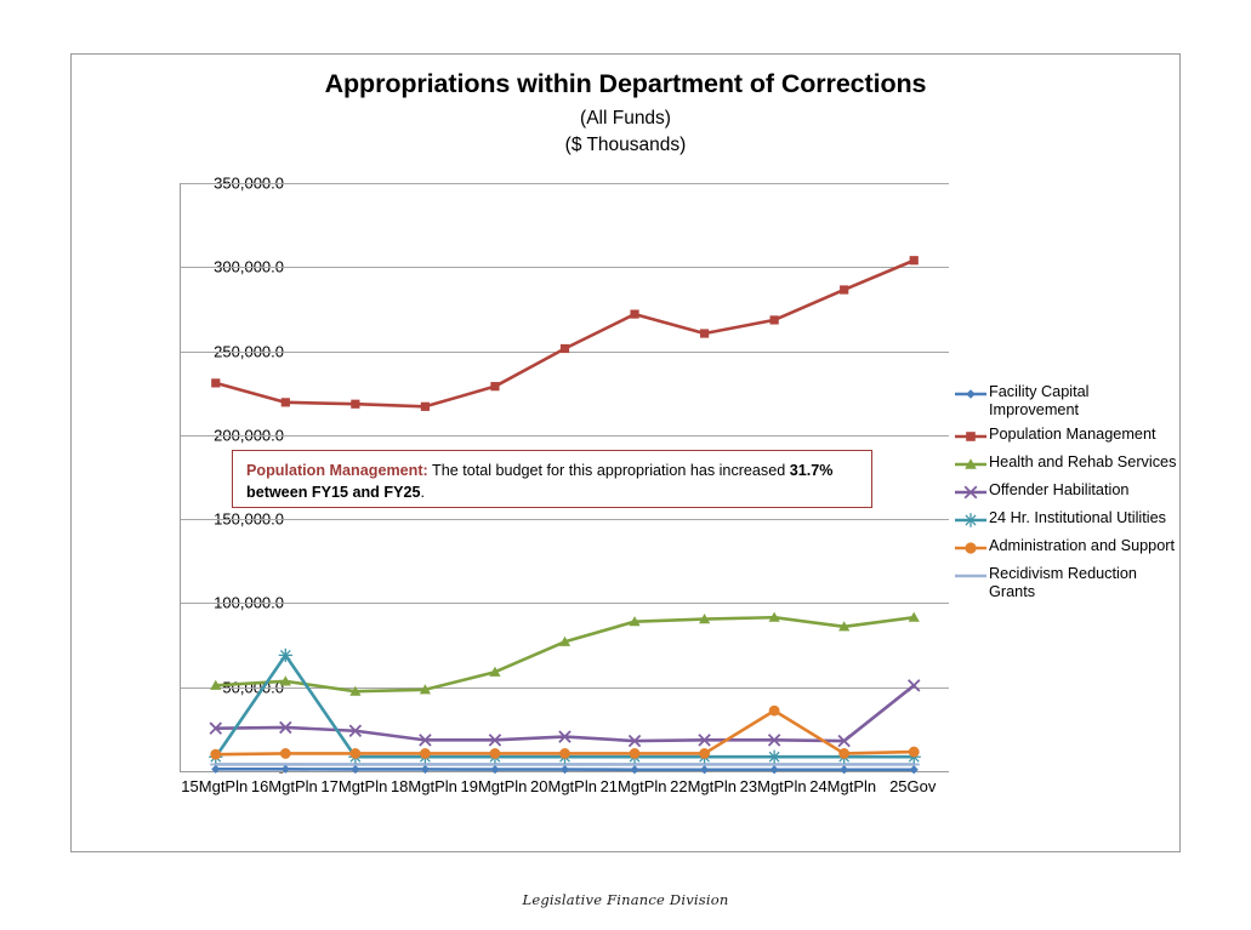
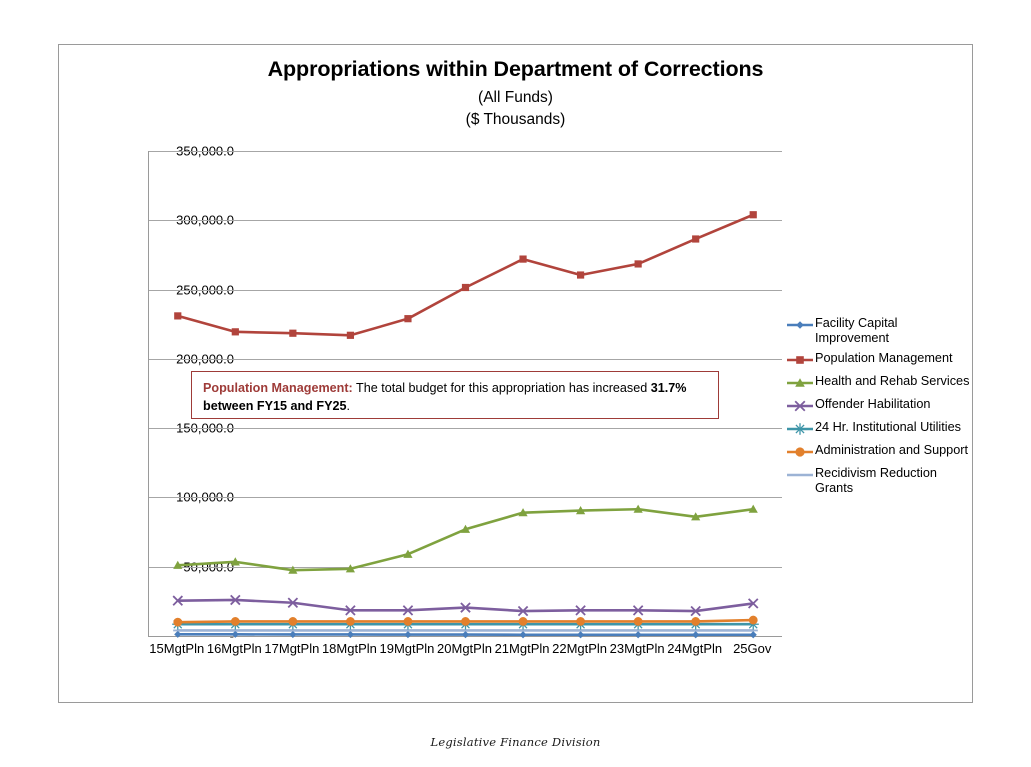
24 Hr. Institutional Utilities/16MgtPln: 69000 -> 8000
Administration and Support/23MgtPln: 36000 -> 10000
Offender Habilitation/25Gov: 51000 -> 24000
